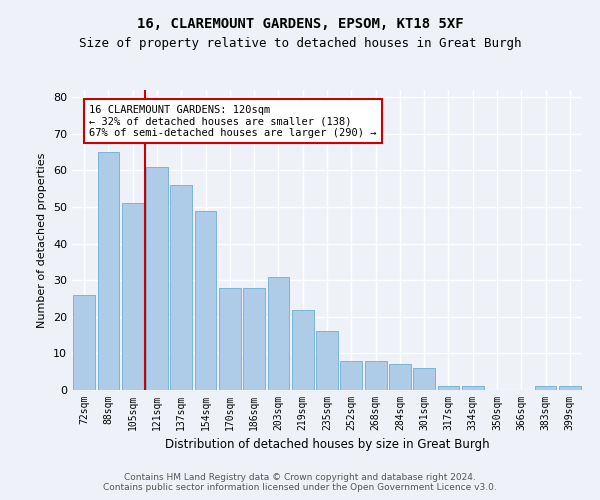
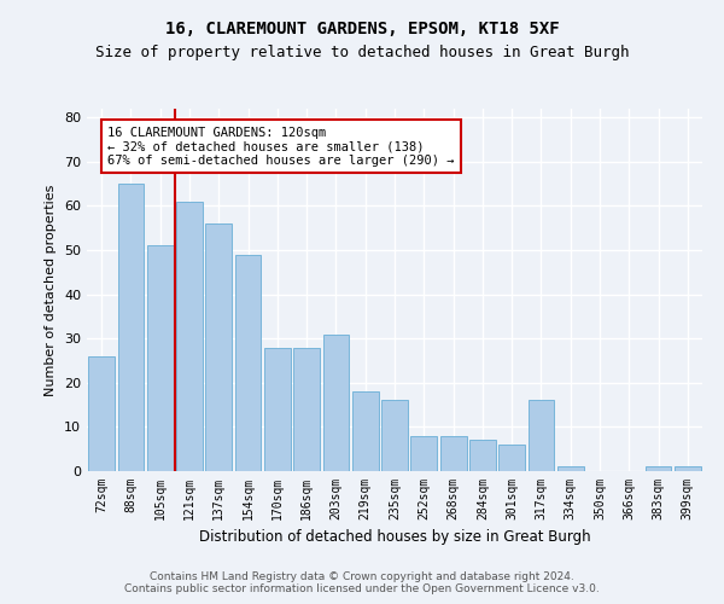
219sqm: 22 -> 18
317sqm: 1 -> 16
